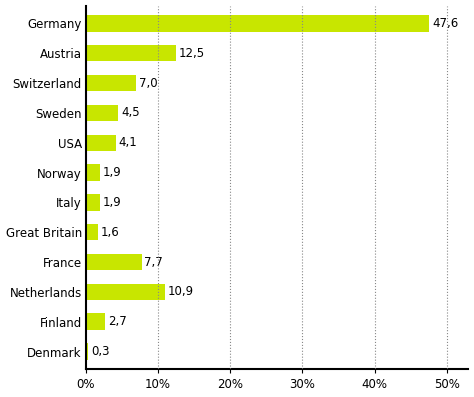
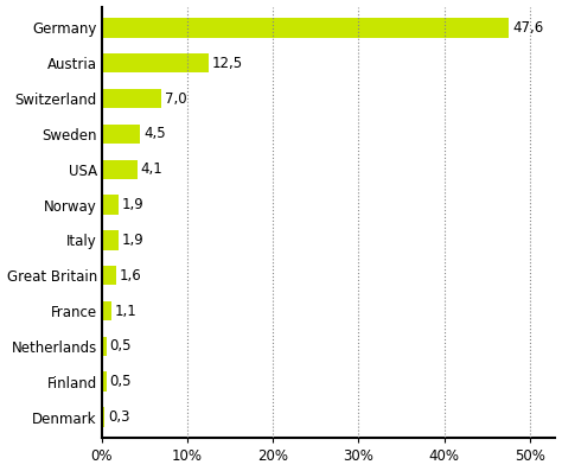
France: 7,7 -> 1,1
Netherlands: 10,9 -> 0,5
Finland: 2,7 -> 0,5
